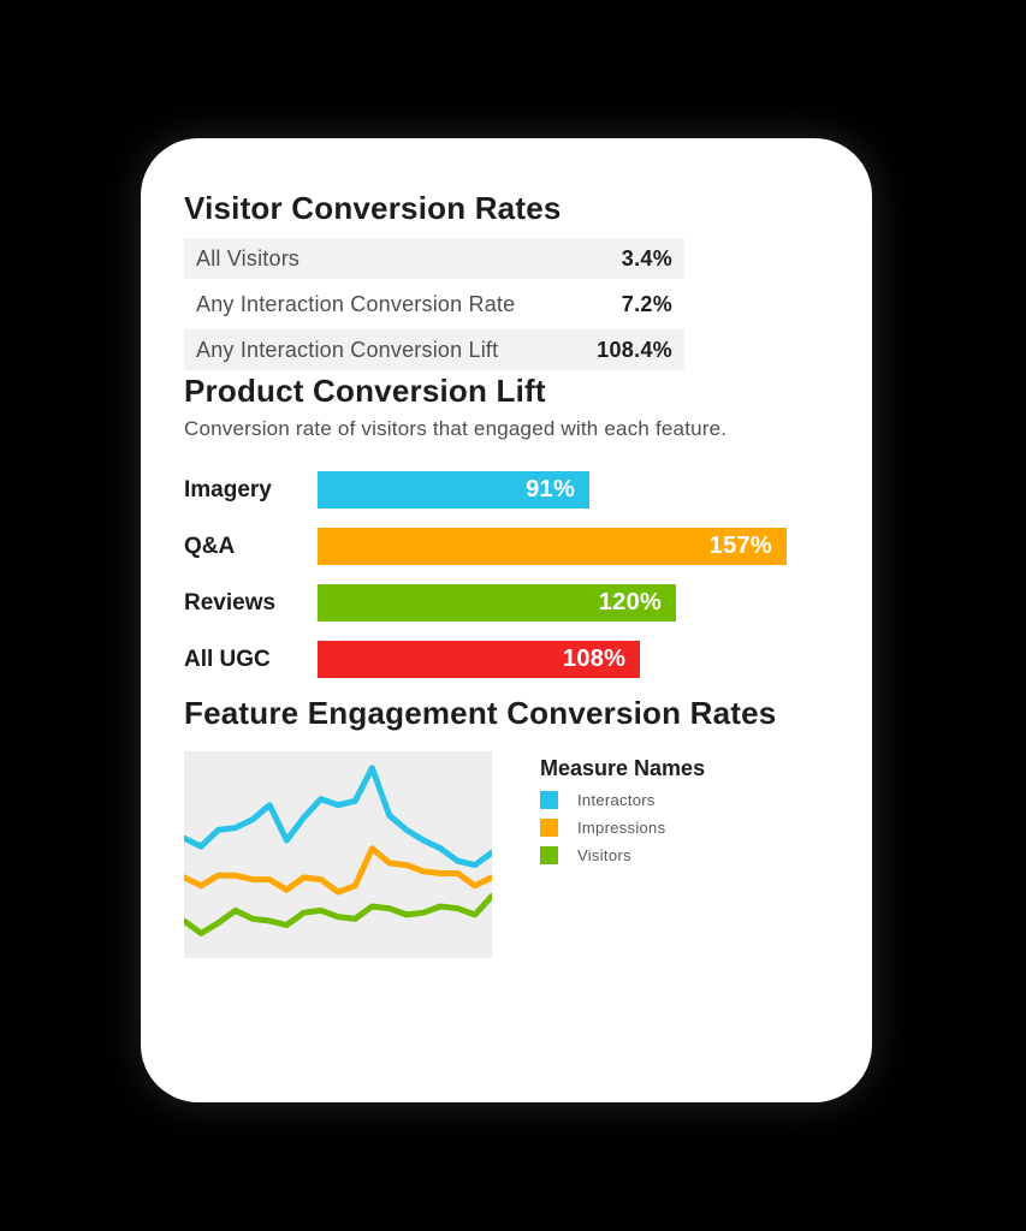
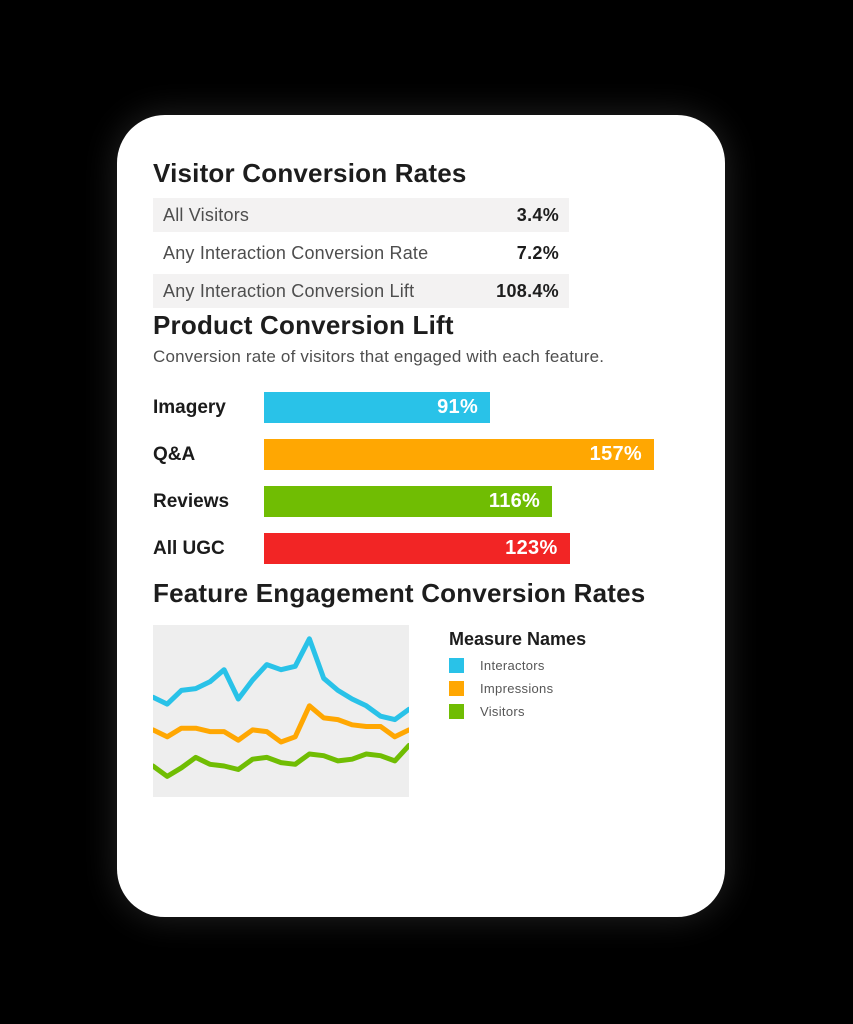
Product Conversion Lift/Reviews: 120% -> 116%
Product Conversion Lift/All UGC: 108% -> 123%
